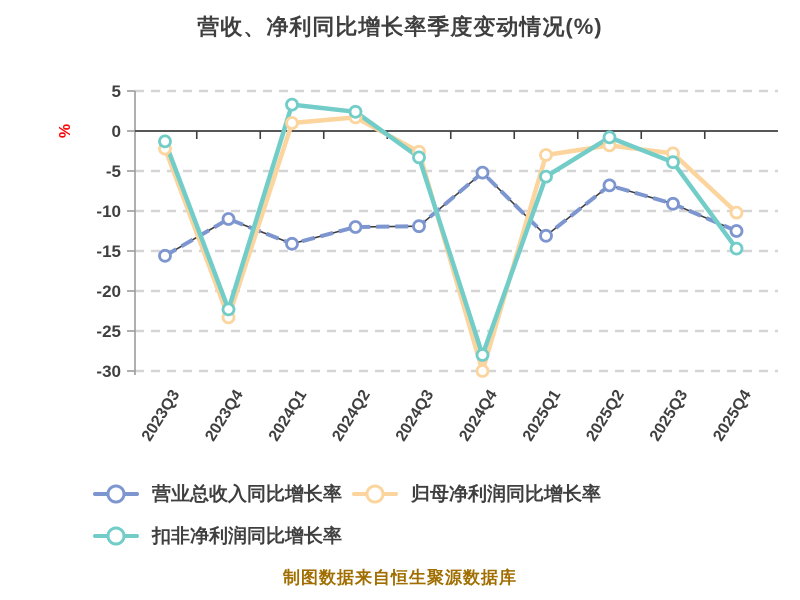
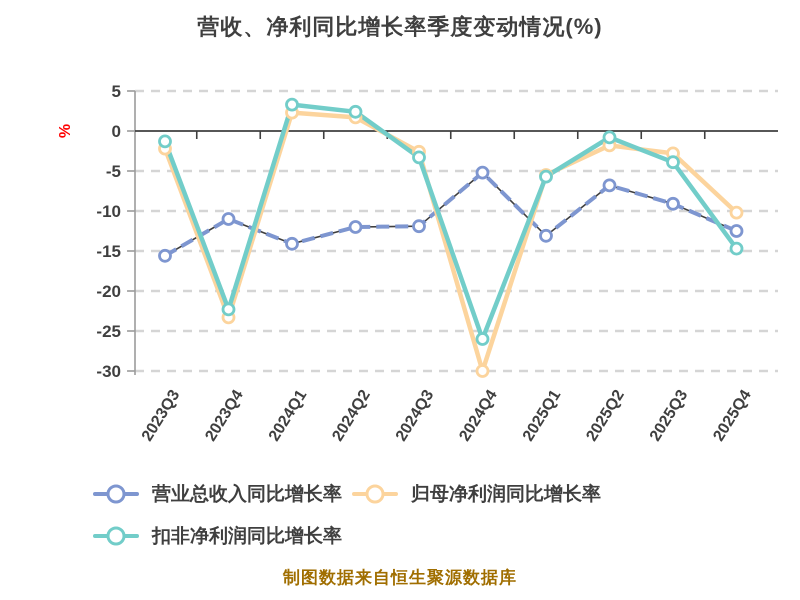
归母净利润同比增长率/2024Q1: 1 -> 2
扣非净利润同比增长率/2024Q4: -28 -> -26
归母净利润同比增长率/2025Q1: -3 -> -6
